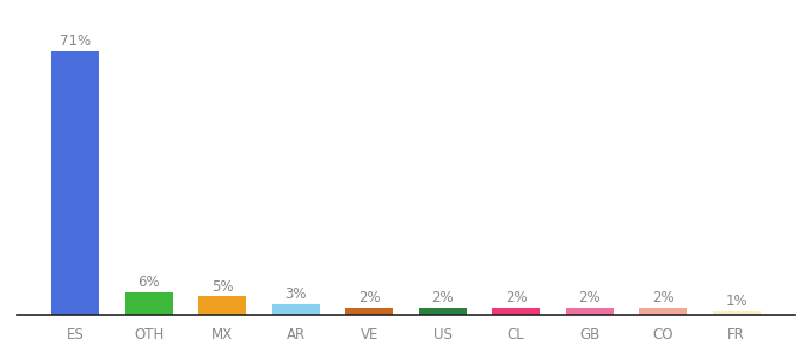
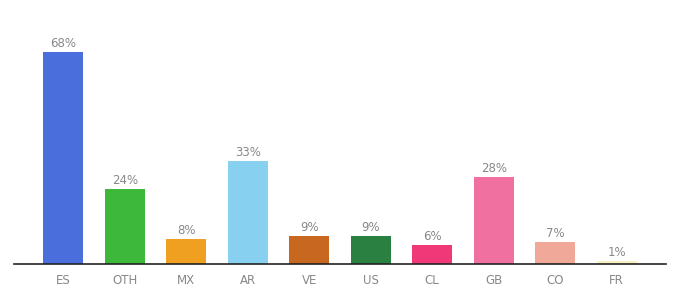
ES: 71% -> 68%
OTH: 6% -> 24%
MX: 5% -> 8%
AR: 3% -> 33%
VE: 2% -> 9%
US: 2% -> 9%
CL: 2% -> 6%
GB: 2% -> 28%
CO: 2% -> 7%
